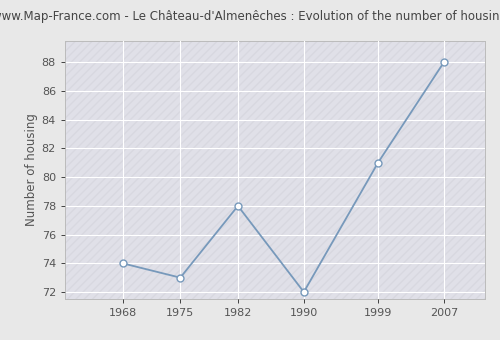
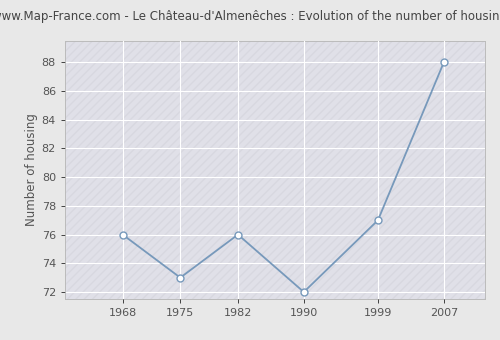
1968: 74 -> 76
1982: 78 -> 76
1999: 81 -> 77
